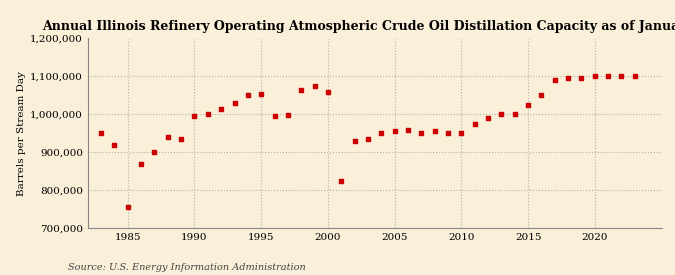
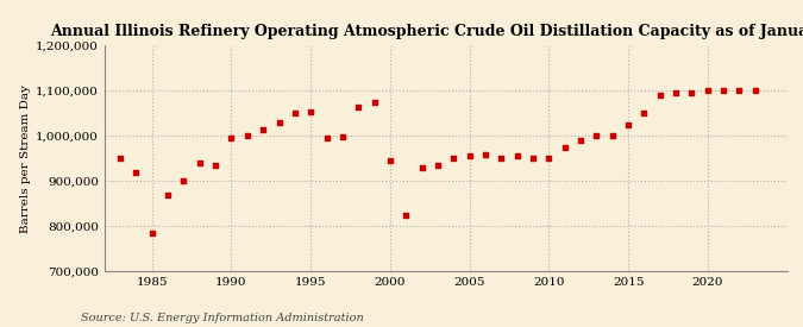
1985: 755,000 -> 785,000
2000: 1,060,000 -> 945,000
